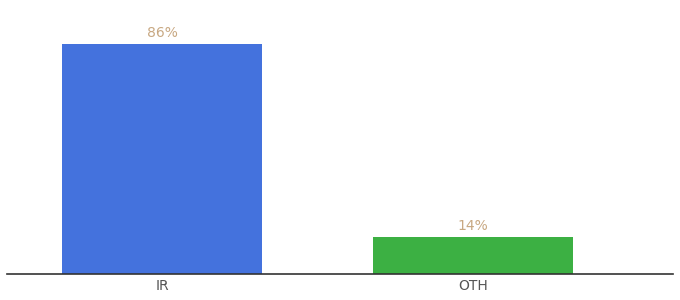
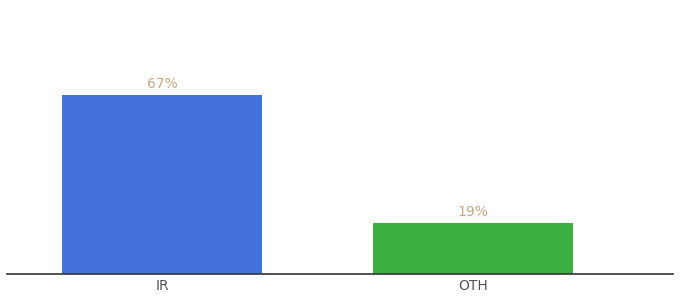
IR: 86% -> 67%
OTH: 14% -> 19%
